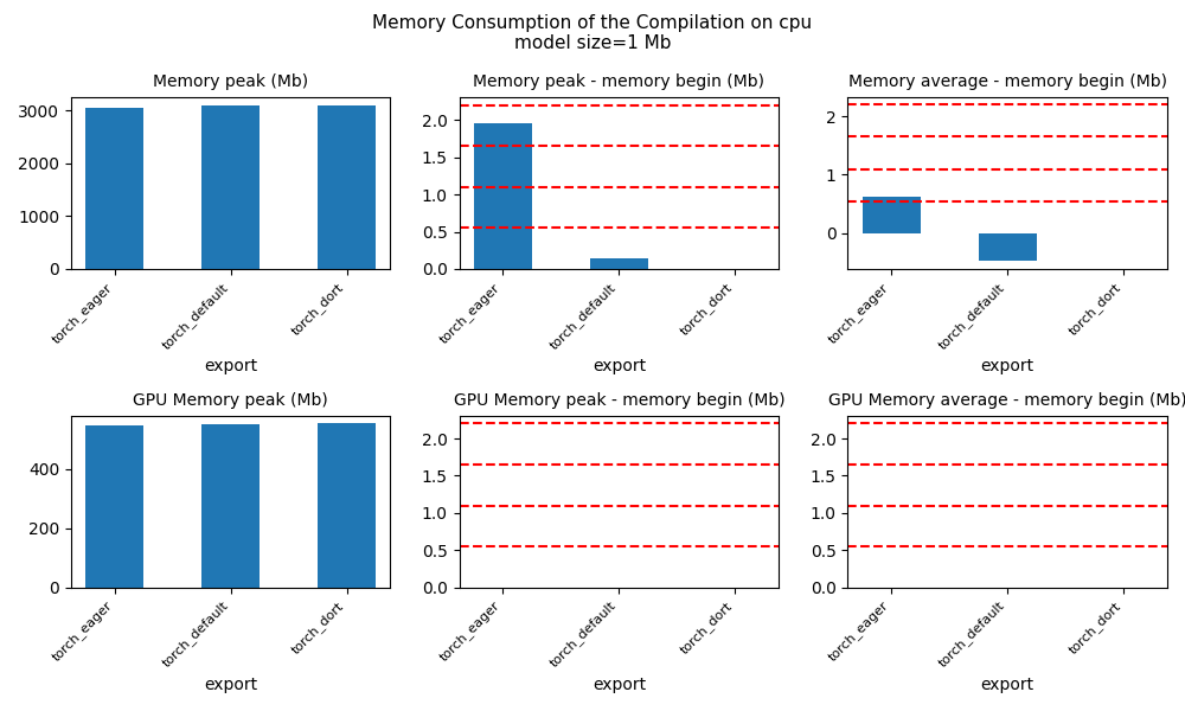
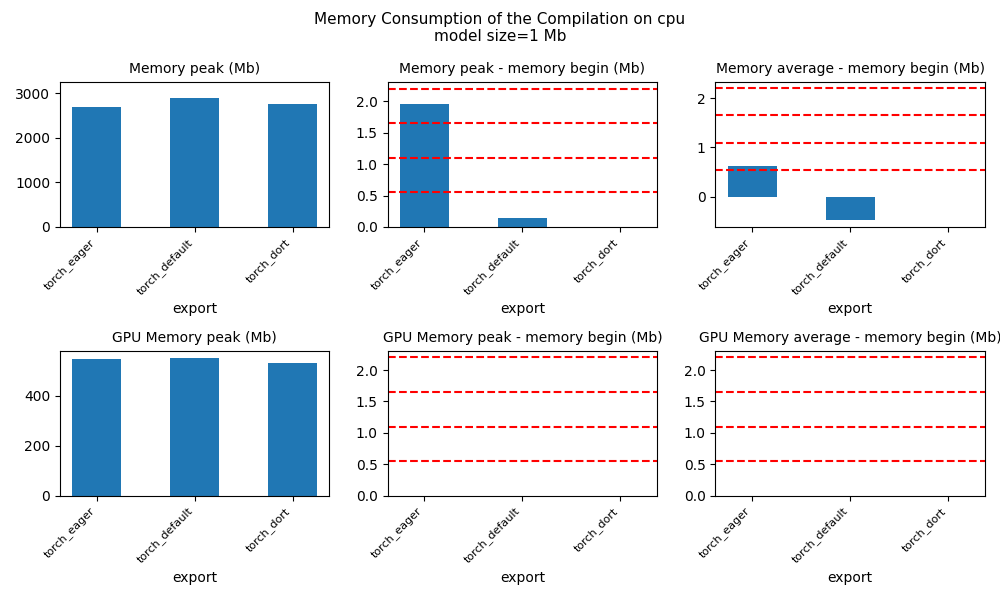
Memory peak (Mb)/torch_eager: 3060 -> 2700
Memory peak (Mb)/torch_default: 3100 -> 2900
Memory peak (Mb)/torch_dort: 3100 -> 2750
GPU Memory peak (Mb)/torch_dort: 554 -> 530
